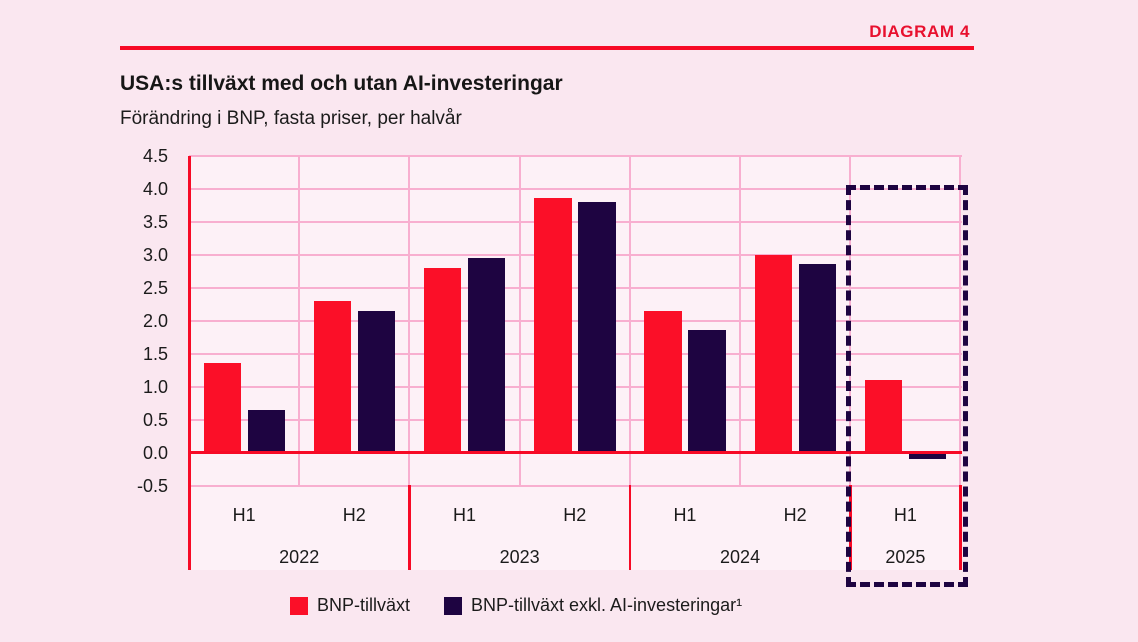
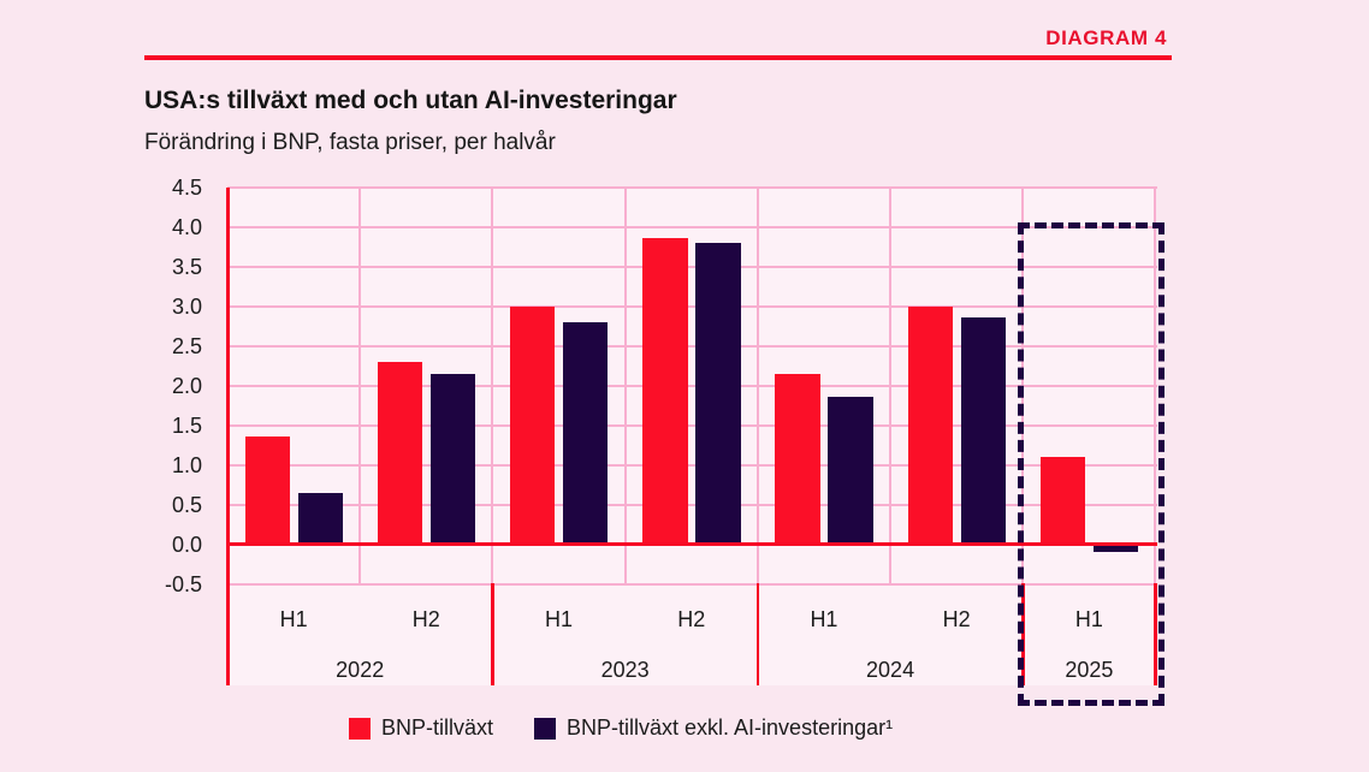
BNP-tillväxt/2023 H1: 2.8 -> 3.0
BNP-tillväxt exkl. AI-investeringar¹/2023 H1: 3.0 -> 2.8
